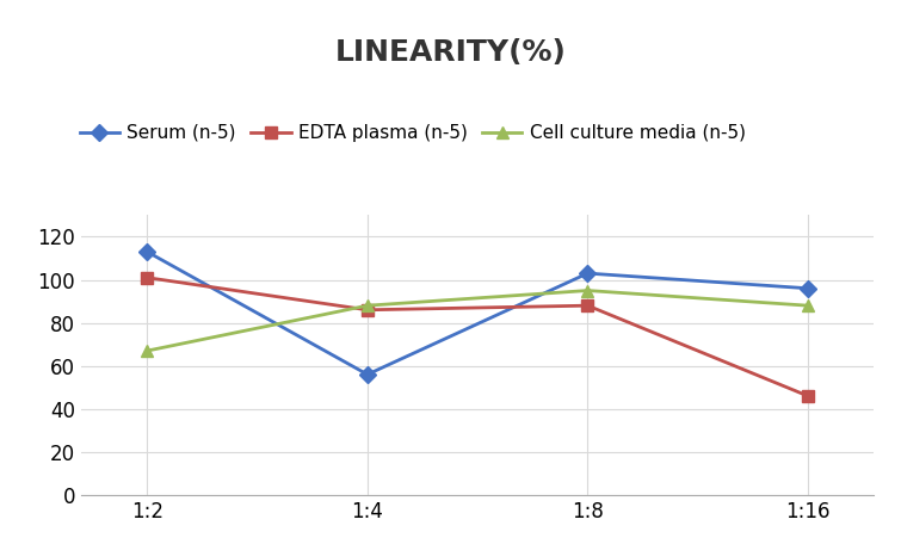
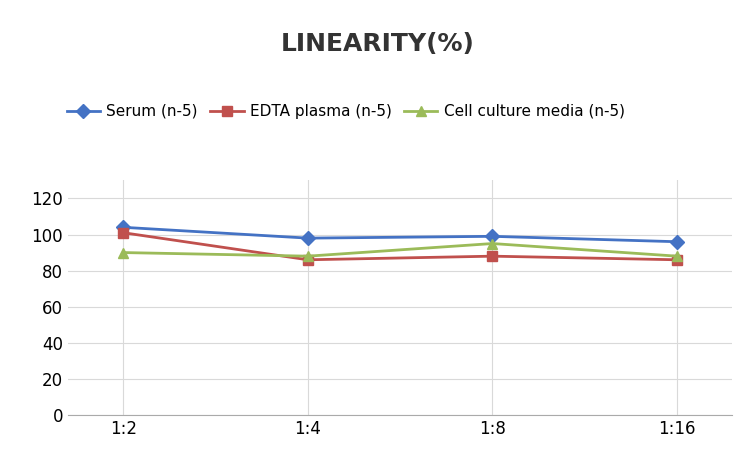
Serum (n‑5)/1:2: 113 -> 104
Cell culture media (n‑5)/1:2: 67 -> 90
Serum (n‑5)/1:4: 56 -> 98
Serum (n‑5)/1:8: 103 -> 99
EDTA plasma (n‑5)/1:16: 46 -> 86
